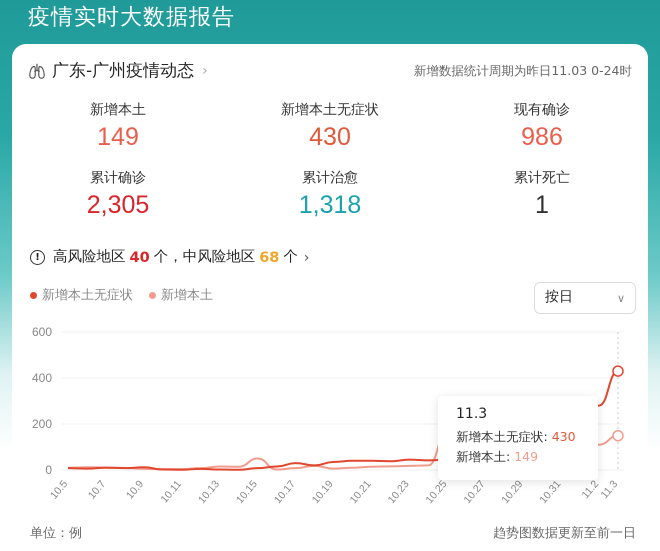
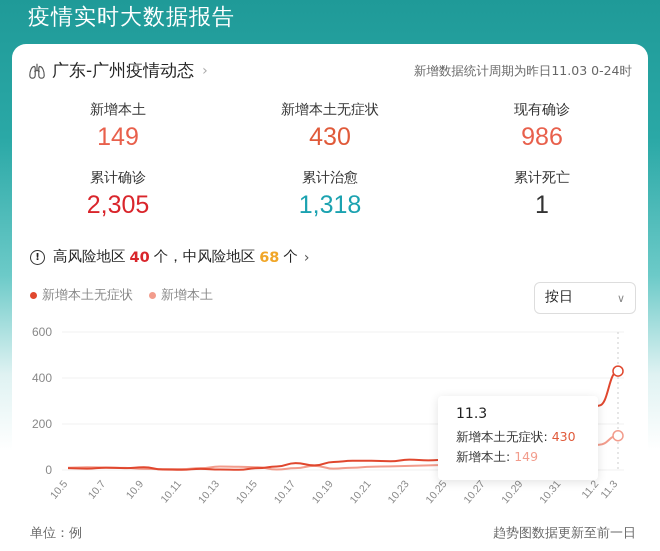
新增本土/10.15: 50 -> 10
新增本土/10.25: 170 -> 20
